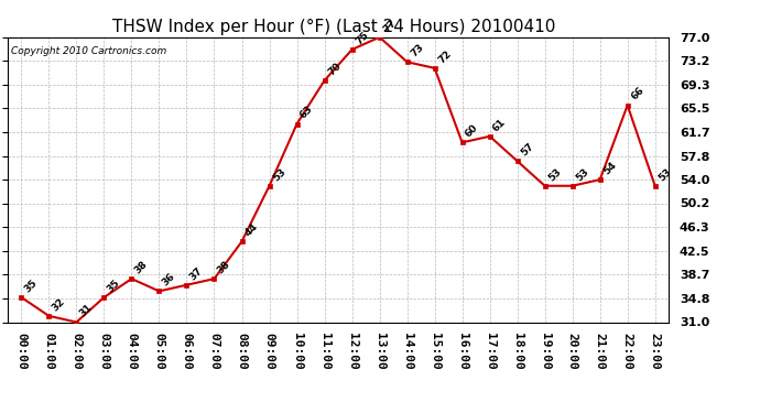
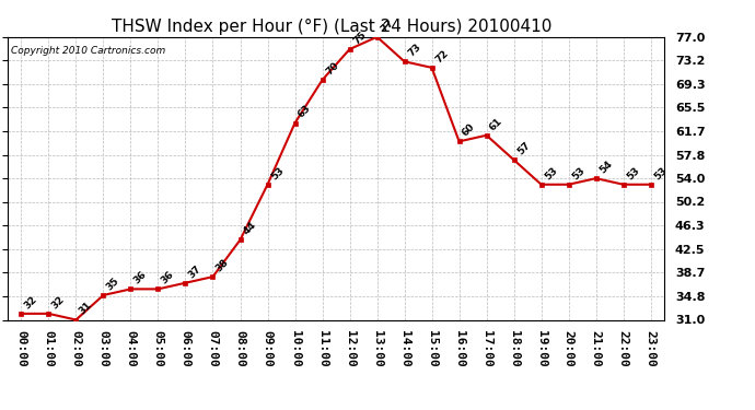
00:00: 35 -> 32
04:00: 38 -> 36
22:00: 66 -> 53
